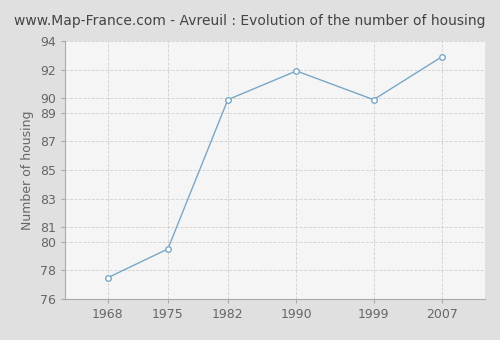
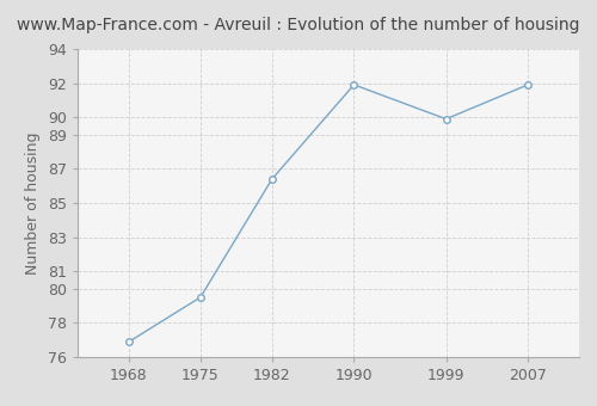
1968: 77.5 -> 76.9
1982: 89.9 -> 86.4
2007: 92.9 -> 91.9
